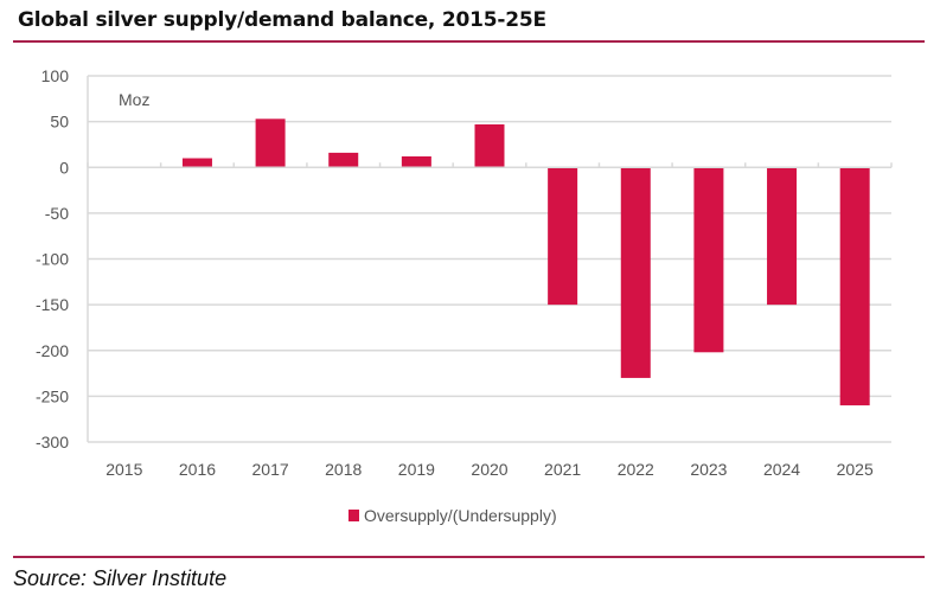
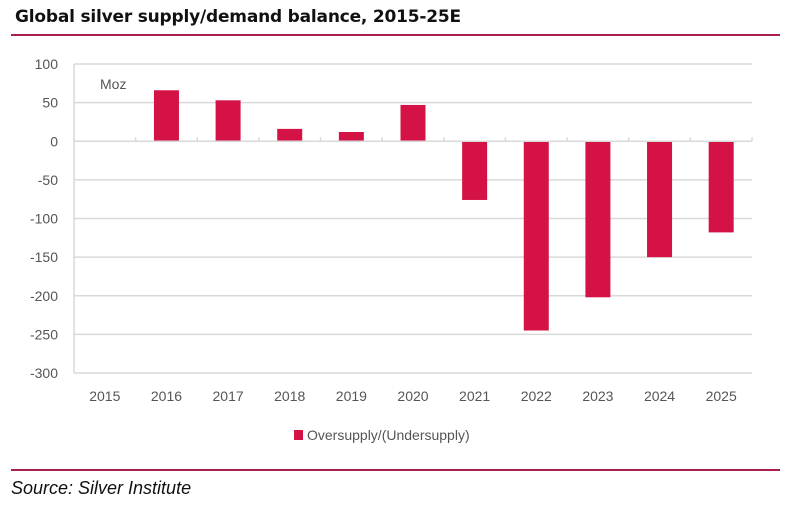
2016: 10 -> 70
2021: -150 -> -80
2022: -230 -> -240
2025: -260 -> -120
